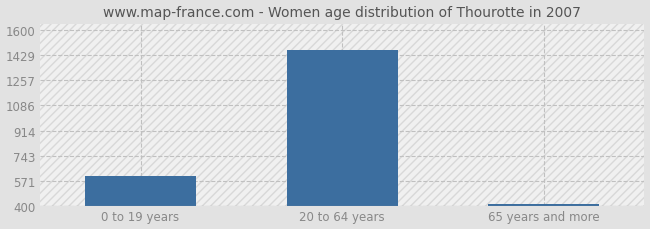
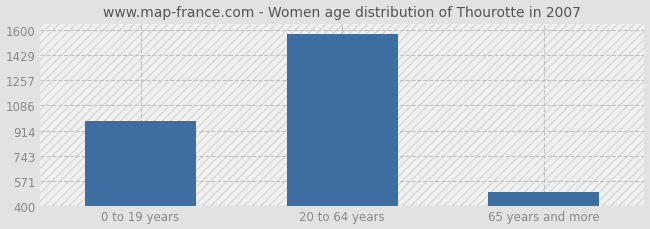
0 to 19 years: 610 -> 980
20 to 64 years: 1460 -> 1570
65 years and more: 420 -> 500
